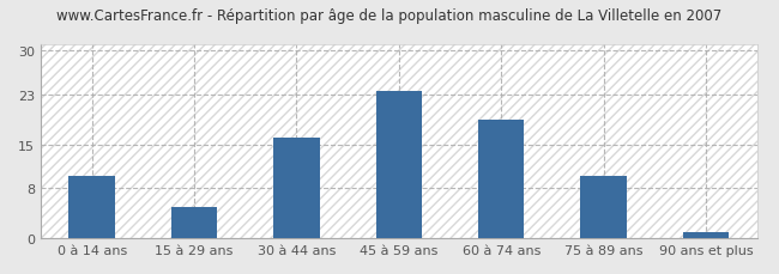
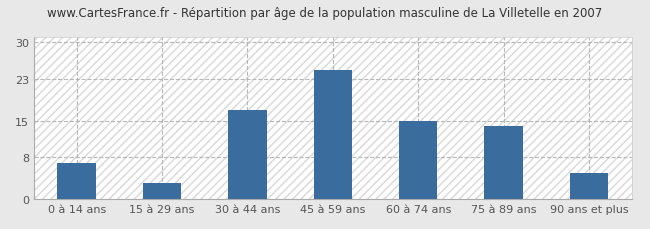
0 à 14 ans: 10.0 -> 7.0
15 à 29 ans: 5.0 -> 3.0
30 à 44 ans: 16.0 -> 17.0
45 à 59 ans: 23.5 -> 24.6
60 à 74 ans: 19.0 -> 15.0
75 à 89 ans: 10.0 -> 14.0
90 ans et plus: 1.0 -> 5.0
